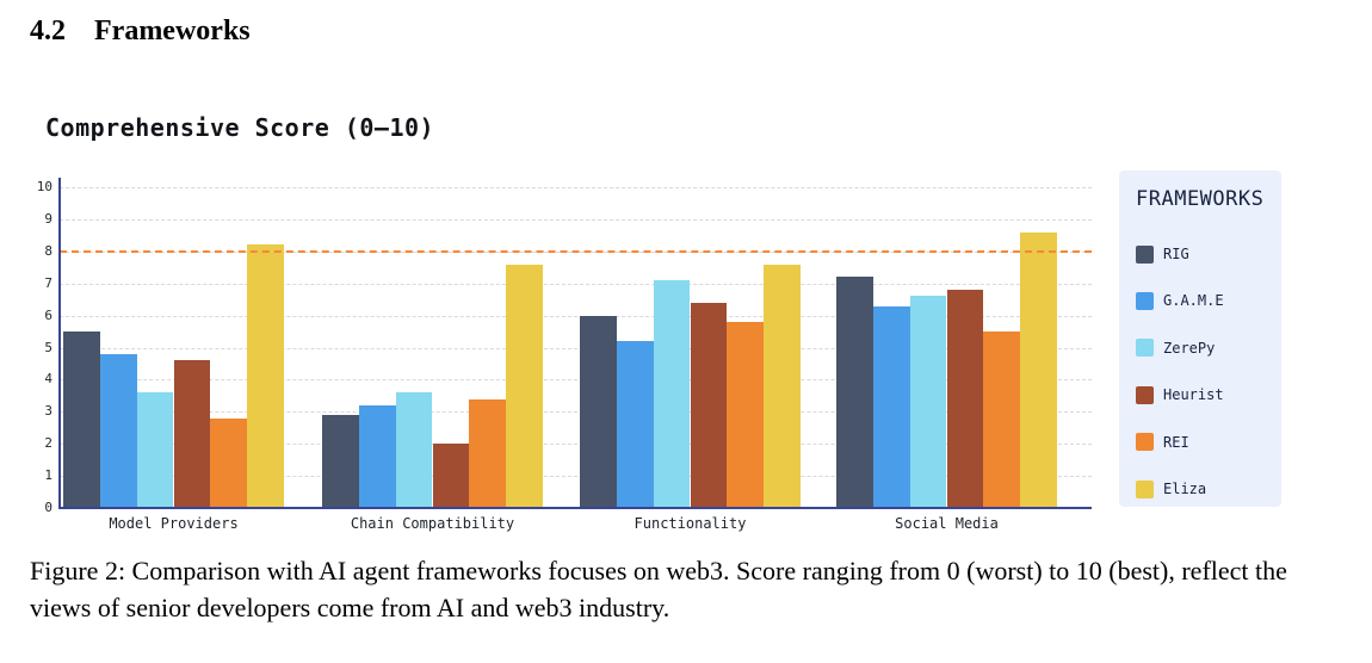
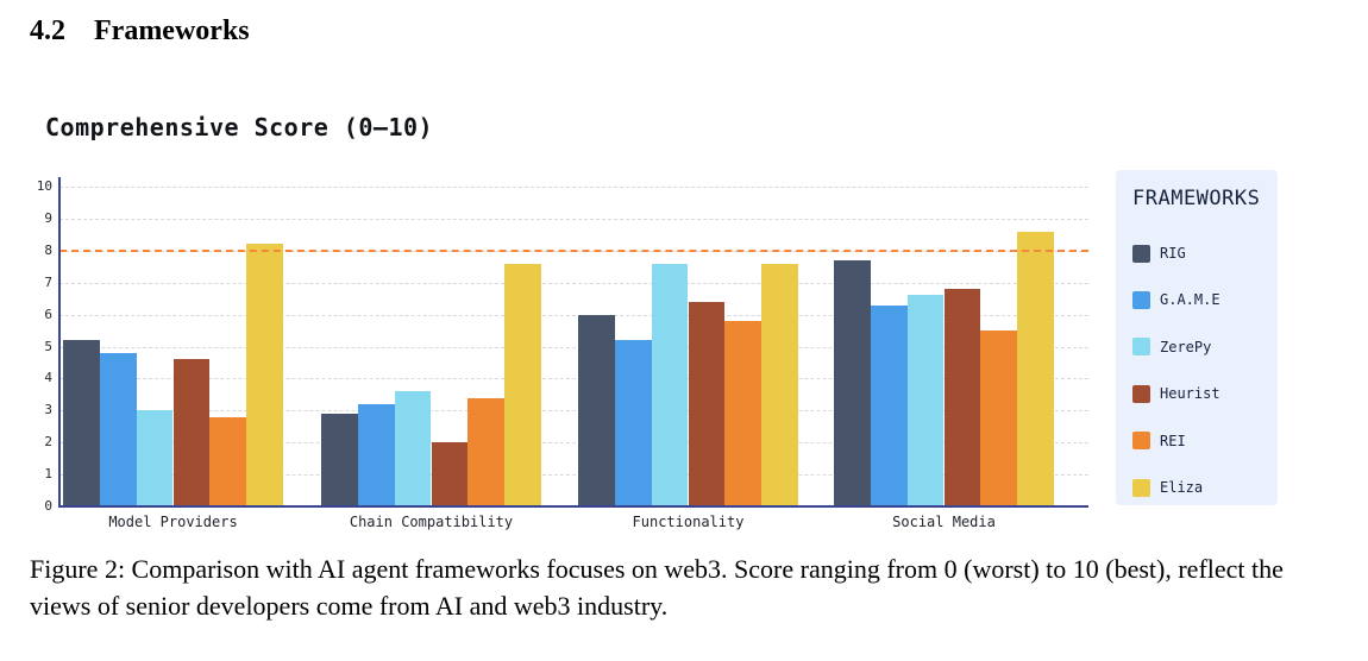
RIG/Model Providers: 5.5 -> 5.2
ZerePy/Model Providers: 3.6 -> 3.0
ZerePy/Functionality: 7.1 -> 7.6
RIG/Social Media: 7.2 -> 7.7
